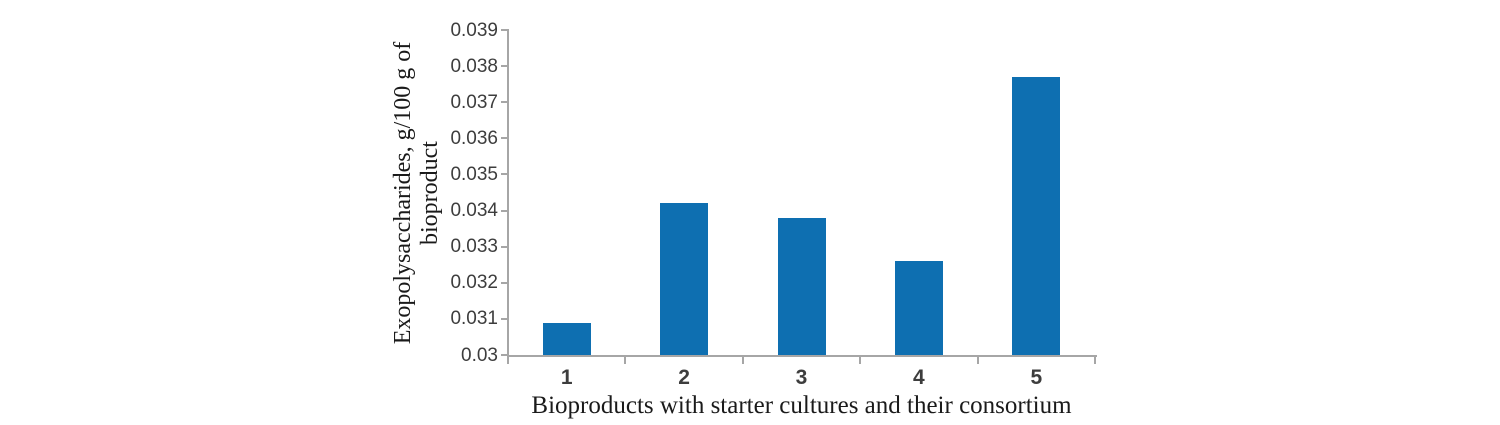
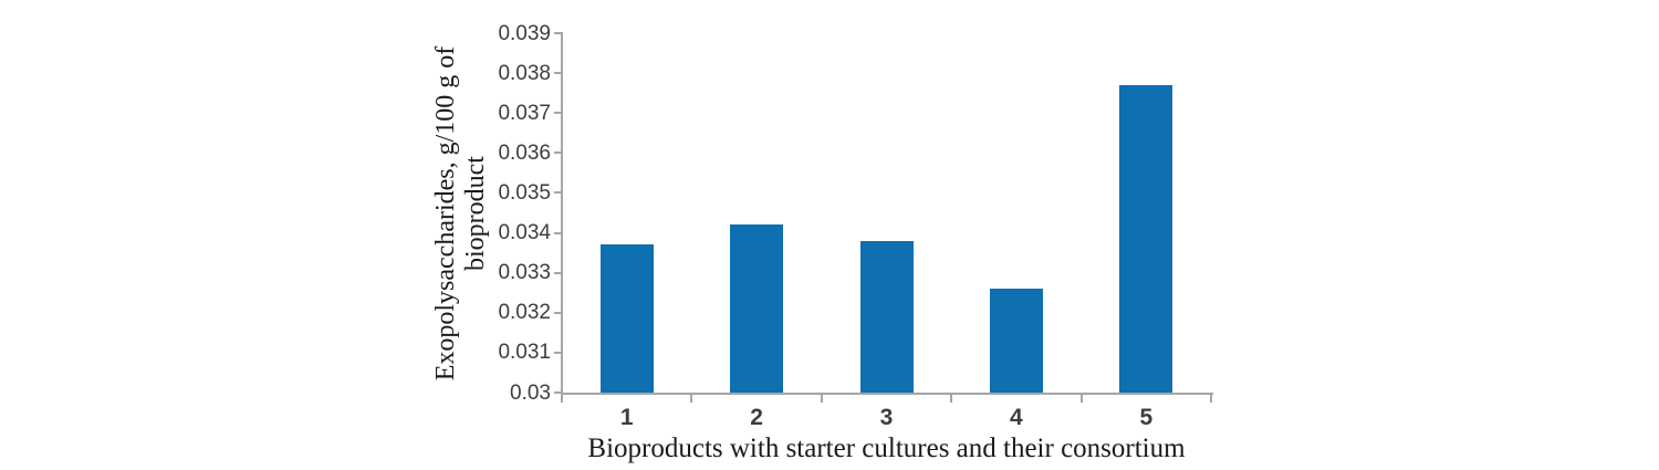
1: 0.0309 -> 0.0337
